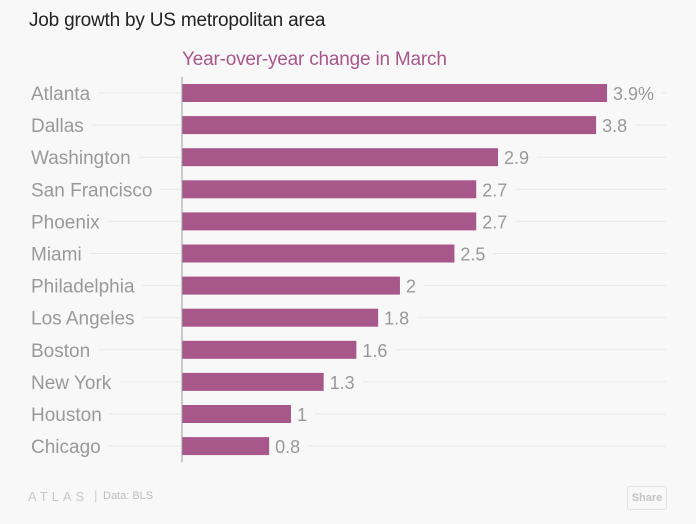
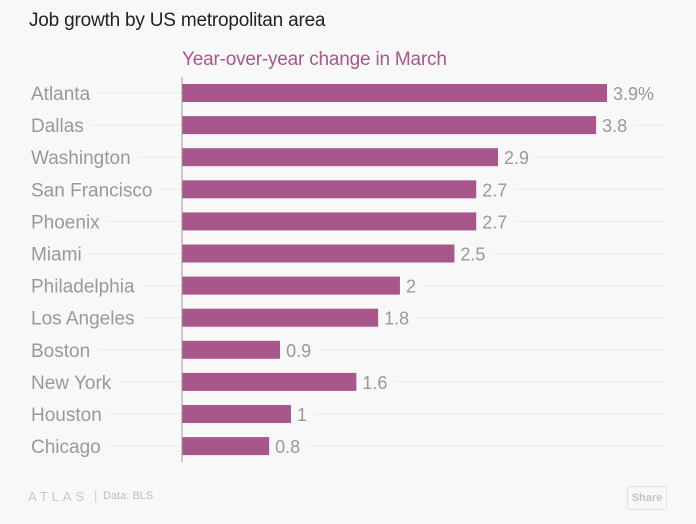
Boston: 1.6 -> 0.9
New York: 1.3 -> 1.6
